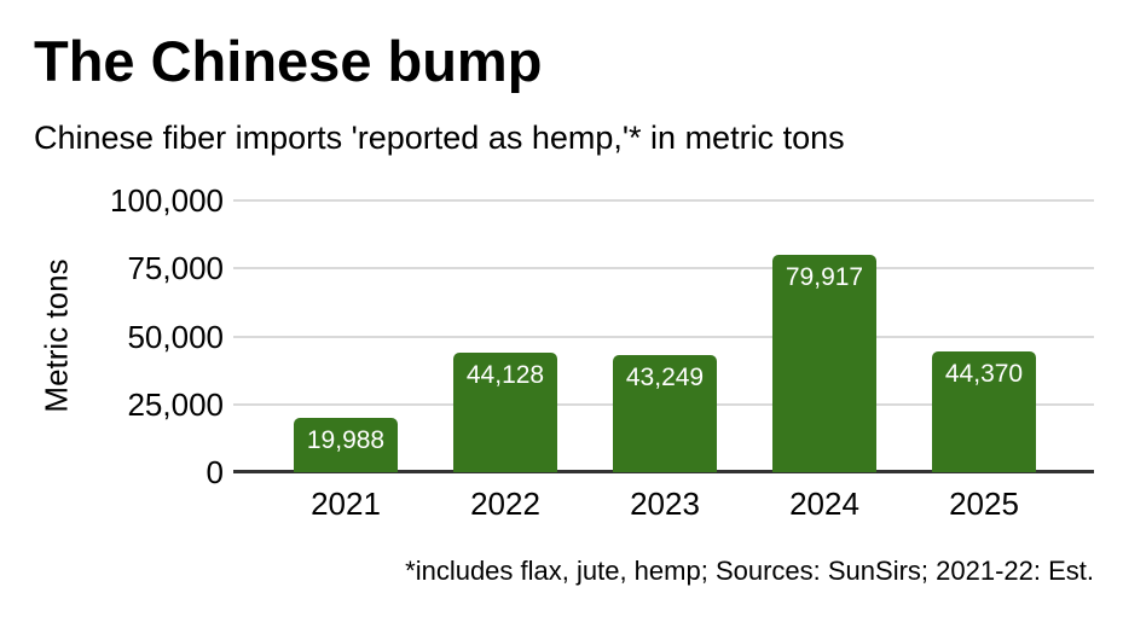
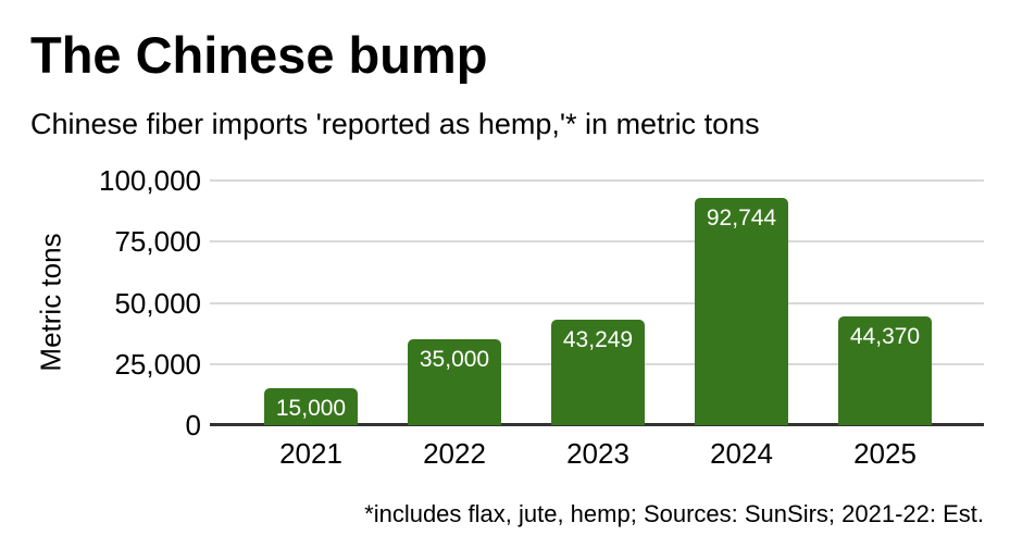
2021: 19,988 -> 15,000
2022: 44,128 -> 35,000
2024: 79,917 -> 92,744
